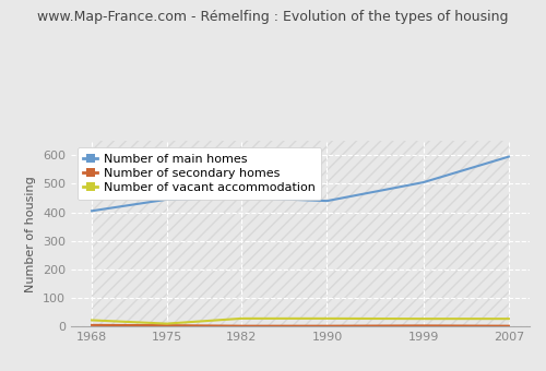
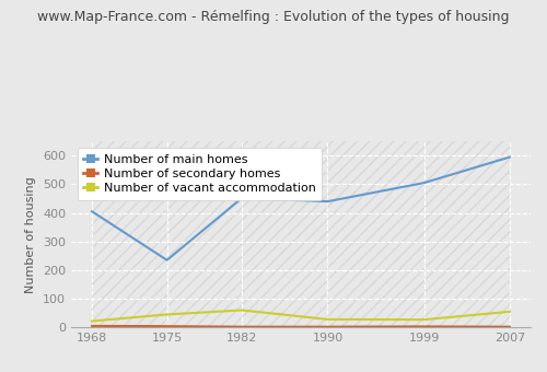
Number of main homes/1975: 445 -> 235
Number of vacant accommodation/1975: 10 -> 45
Number of vacant accommodation/1982: 28 -> 60
Number of vacant accommodation/2007: 27 -> 55
